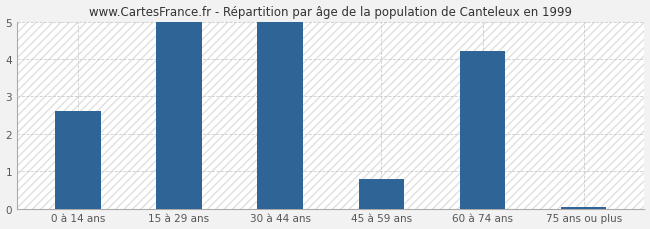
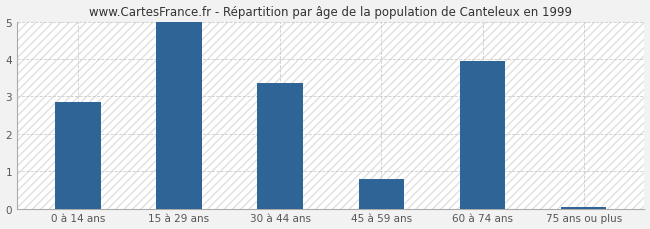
0 à 14 ans: 2.60 -> 2.85
30 à 44 ans: 5.00 -> 3.35
60 à 74 ans: 4.20 -> 3.95
